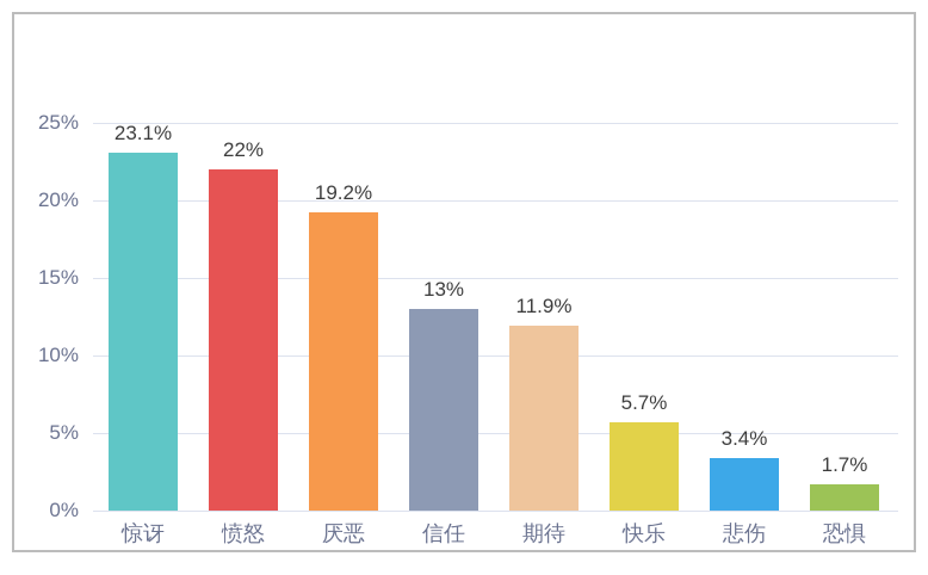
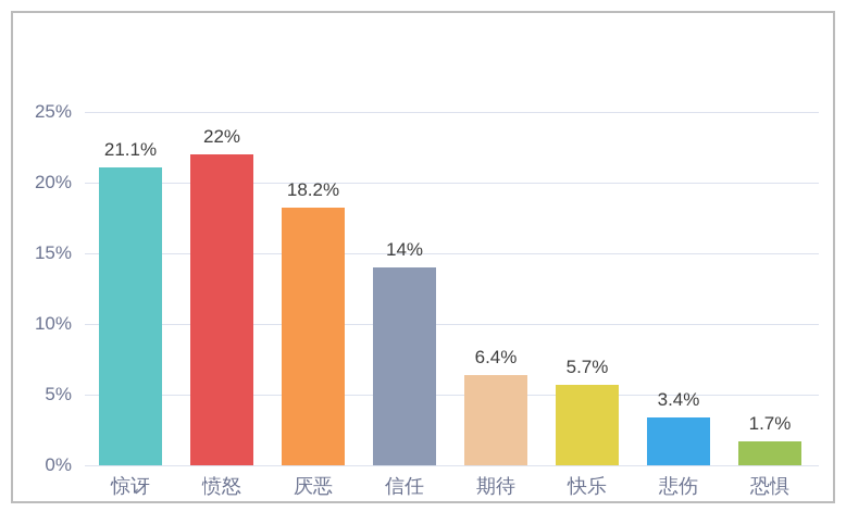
惊讶: 23.1% -> 21.1%
厌恶: 19.2% -> 18.2%
信任: 13% -> 14%
期待: 11.9% -> 6.4%
